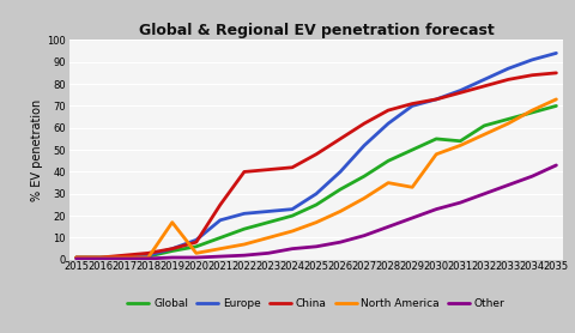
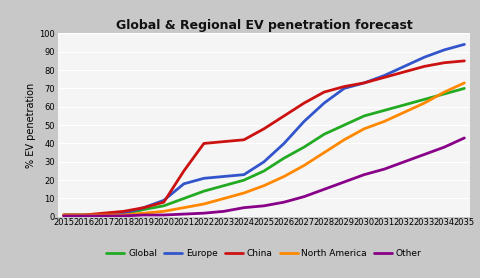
North America/2019: 17 -> 2
North America/2029: 33 -> 42
Global/2031: 54 -> 58
